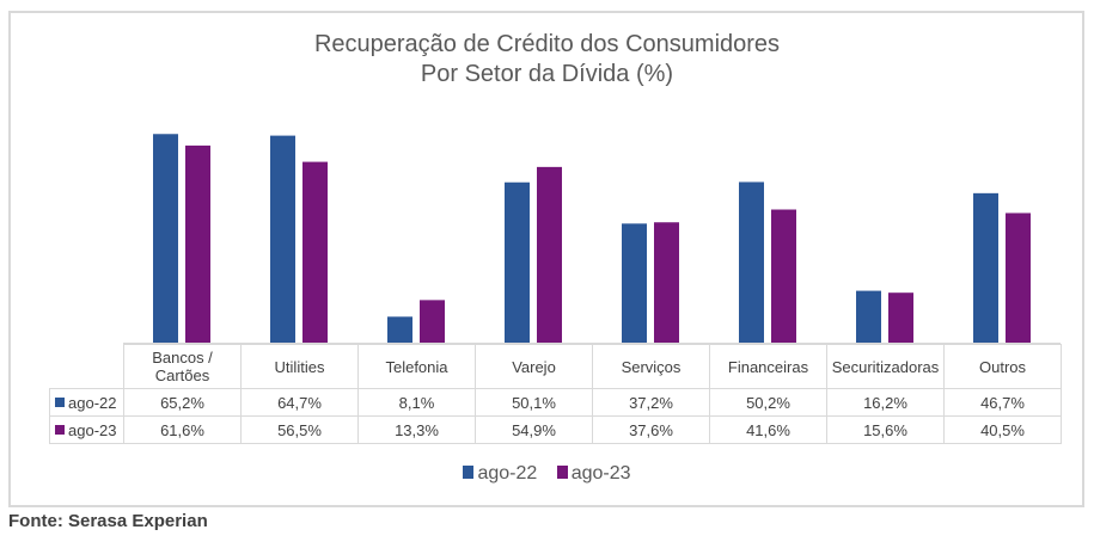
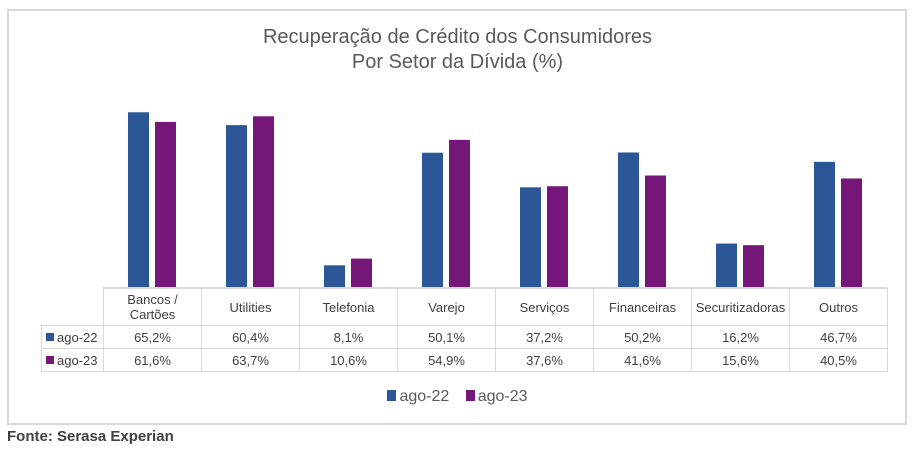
ago-22/Utilities: 64,7% -> 60,4%
ago-23/Utilities: 56,5% -> 63,7%
ago-23/Telefonia: 13,3% -> 10,6%
